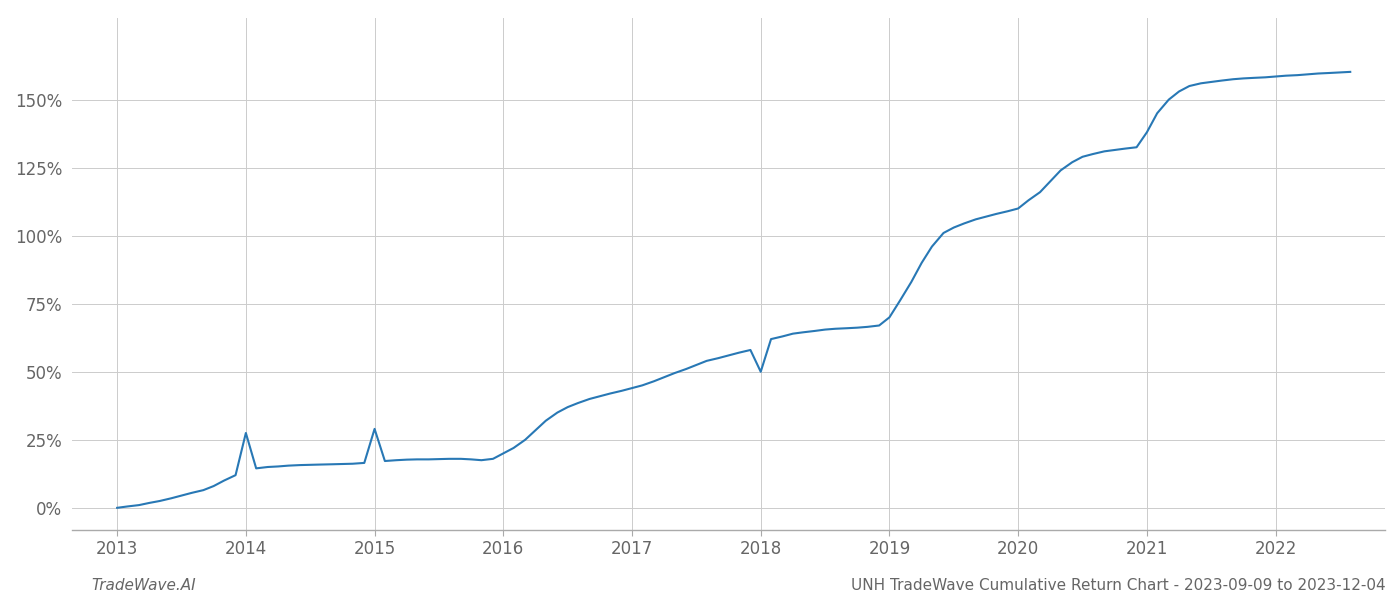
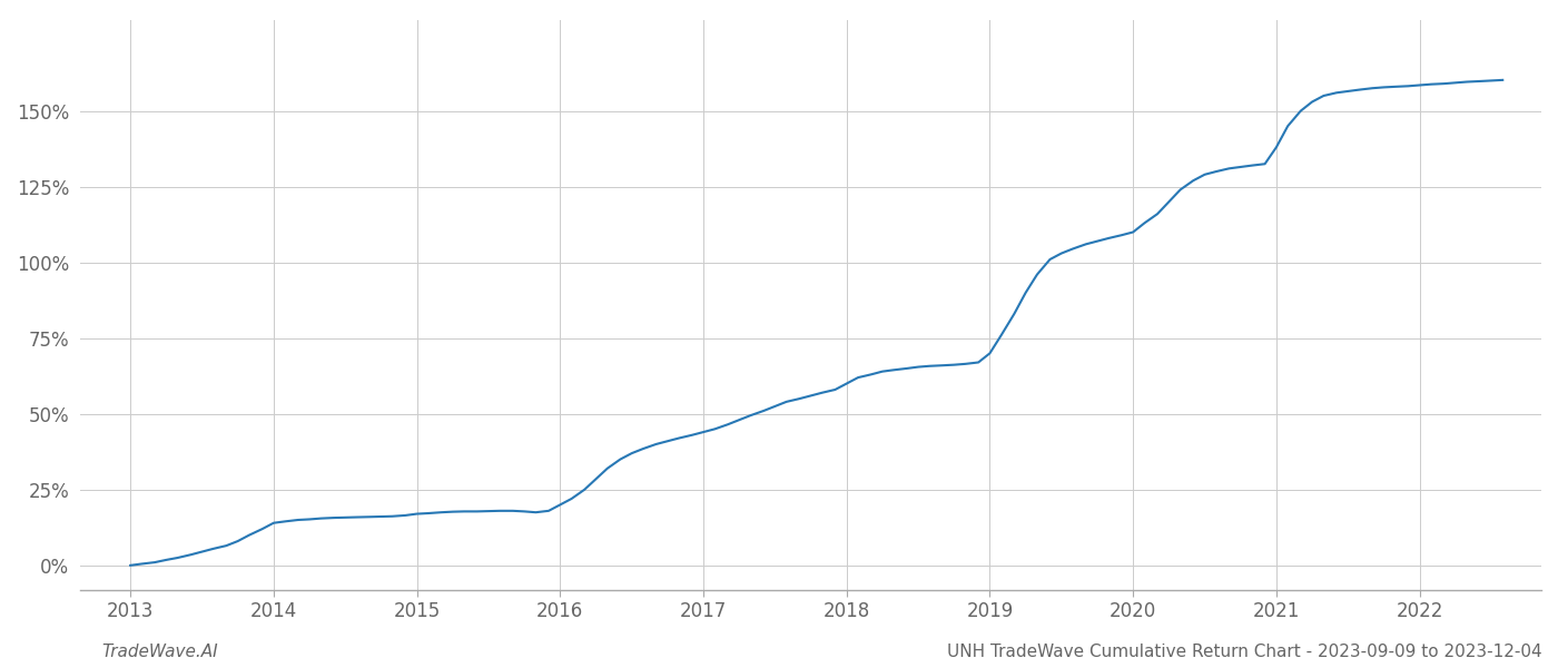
2014: 27.5% -> 14.0%
2015: 29.0% -> 17.0%
2018: 50.0% -> 60.0%
